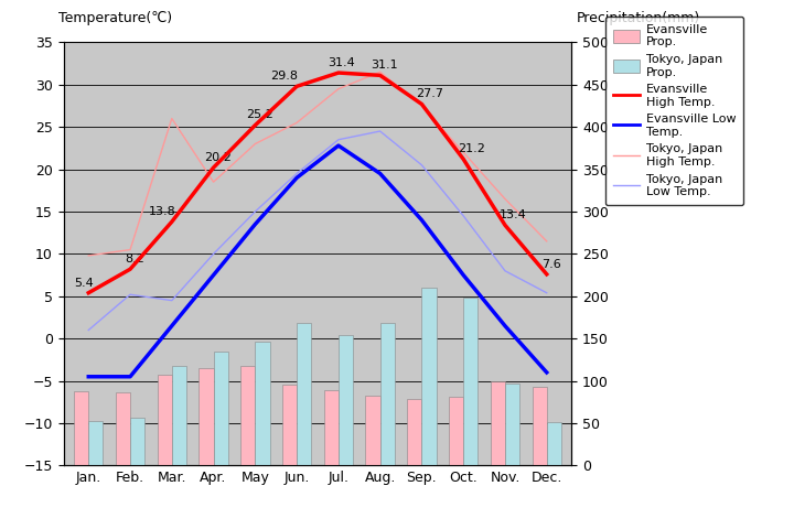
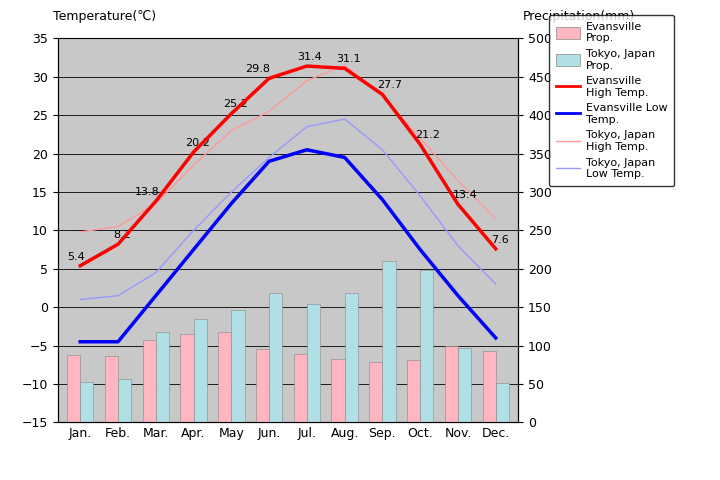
Tokyo, Japan Low Temp./Feb.: 5.2 -> 1.5
Tokyo, Japan High Temp./Mar.: 26.0 -> 13.5
Evansville Low Temp./Jul.: 22.8 -> 20.5
Tokyo, Japan Low Temp./Dec.: 5.4 -> 3.0
